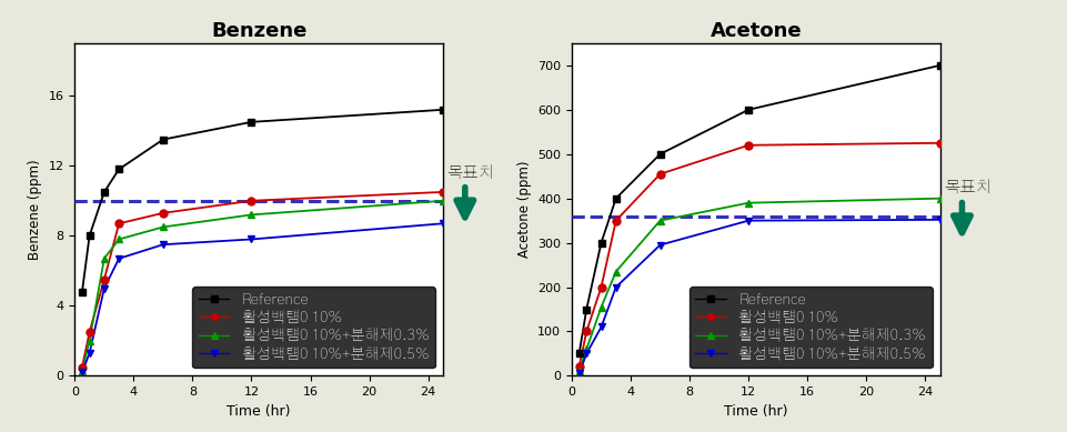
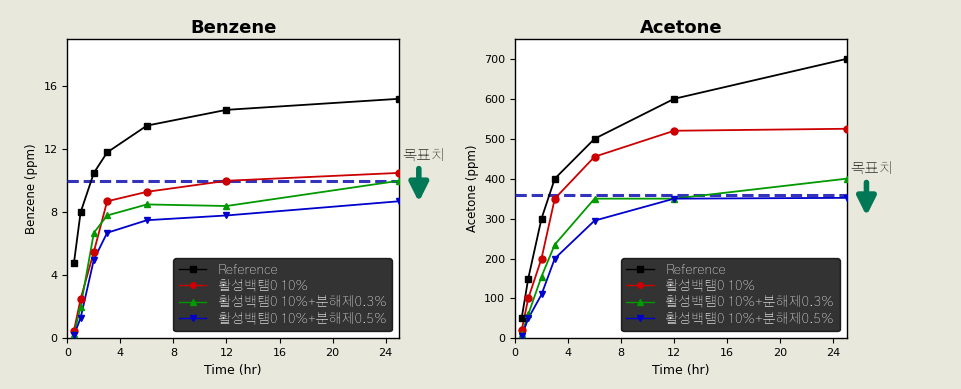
Benzene/활성백턤0 10%+분해제0.3%/12: 9.2 -> 8.4
Acetone/활성백턤0 10%+분해제0.3%/12: 390 -> 350
